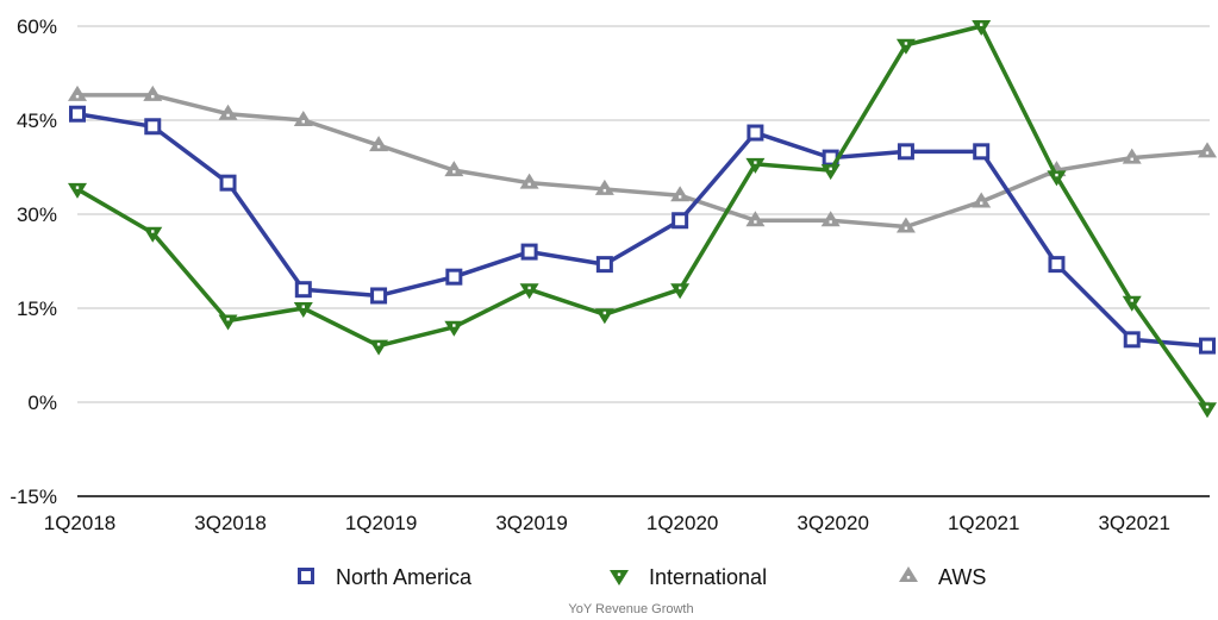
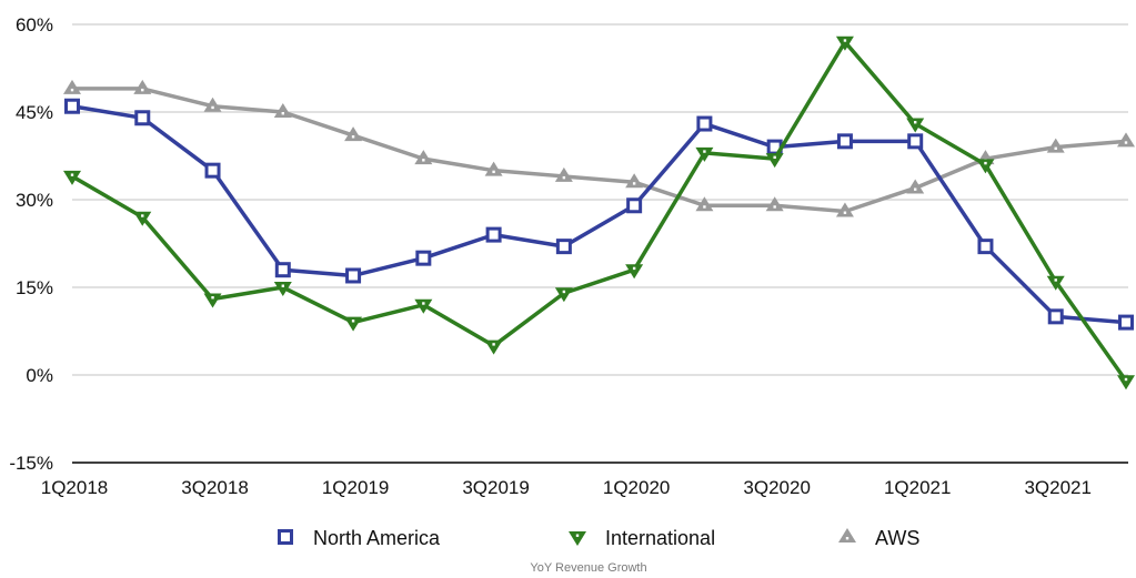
International/3Q2019: 18% -> 5%
International/1Q2021: 60% -> 43%
